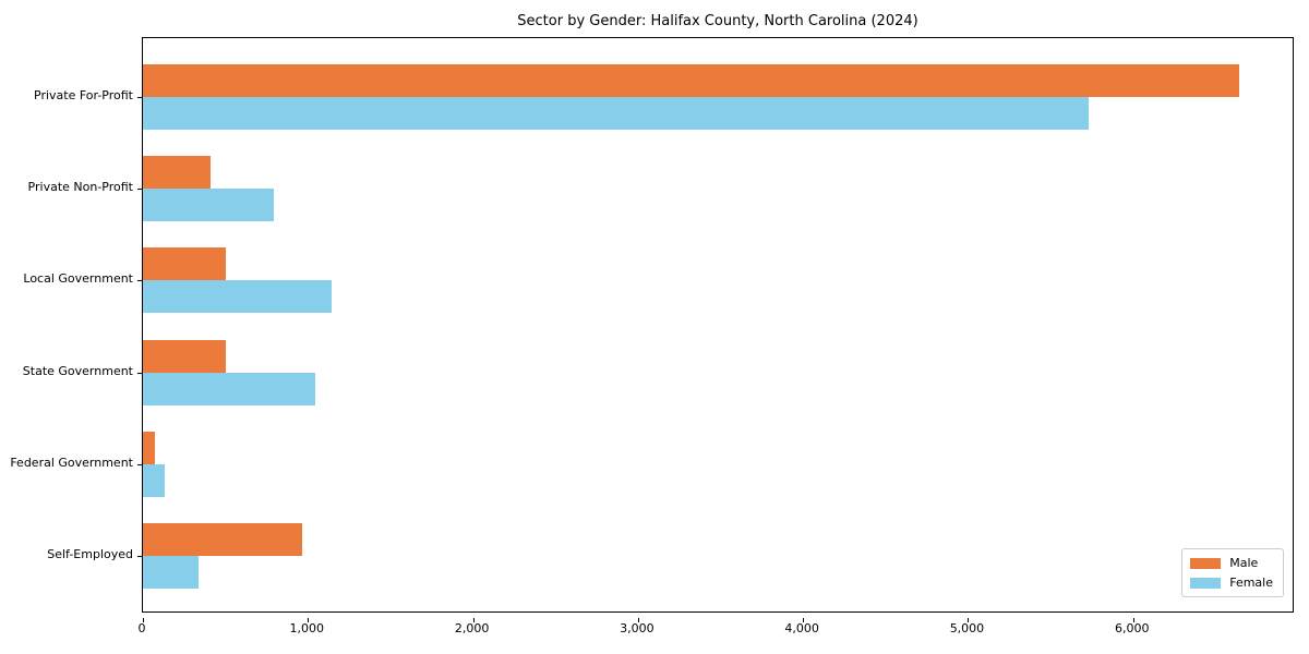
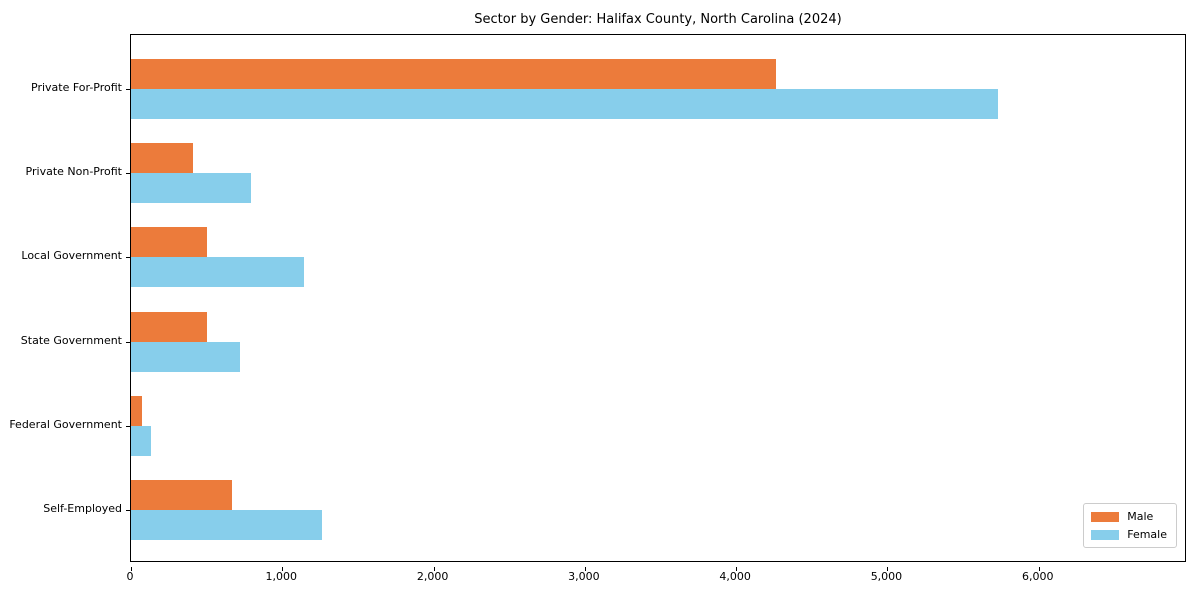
Male/Private For-Profit: 6640 -> 4260
Female/State Government: 1040 -> 720
Male/Self-Employed: 960 -> 670
Female/Self-Employed: 340 -> 1260
